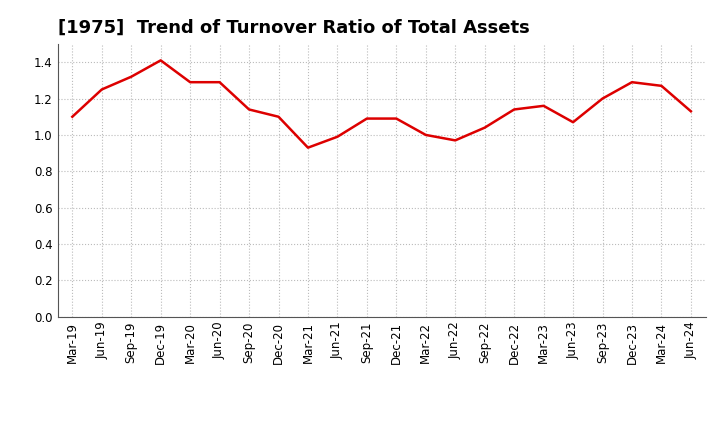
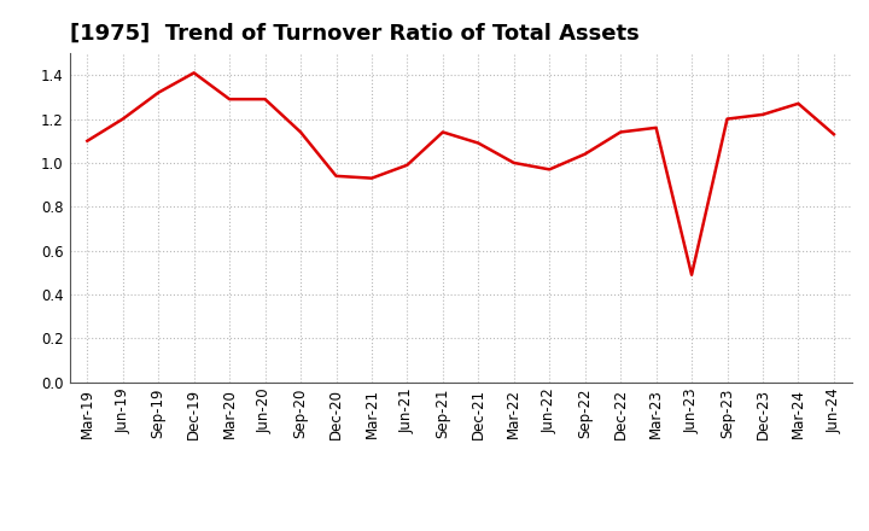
Jun-19: 1.25 -> 1.20
Dec-20: 1.10 -> 0.94
Sep-21: 1.09 -> 1.14
Jun-23: 1.07 -> 0.49
Dec-23: 1.29 -> 1.22
